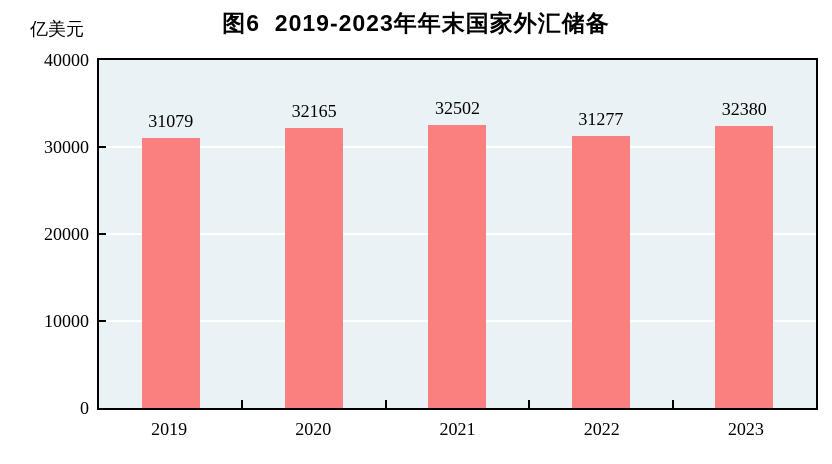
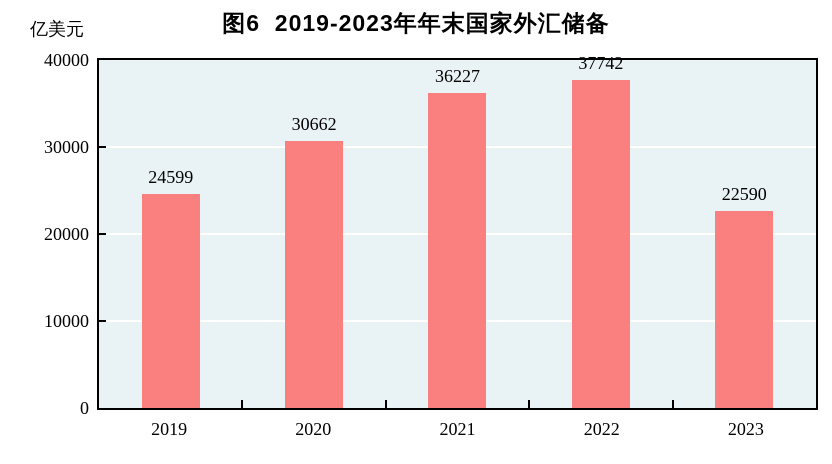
2019: 31079 -> 24599
2020: 32165 -> 30662
2021: 32502 -> 36227
2022: 31277 -> 37742
2023: 32380 -> 22590
